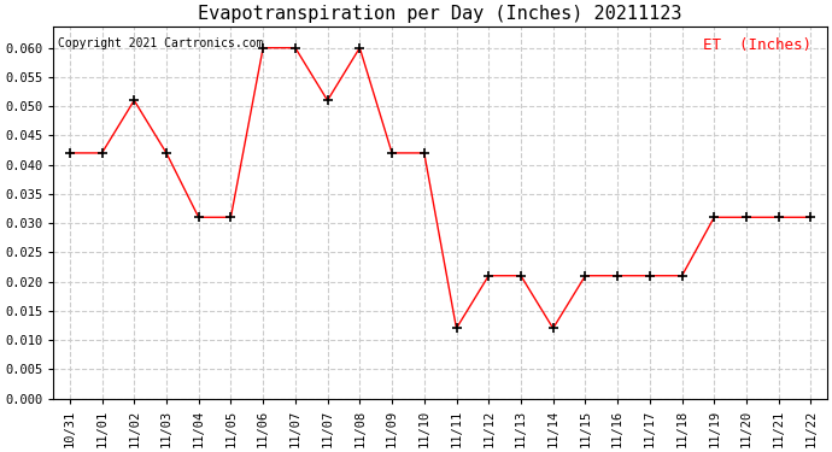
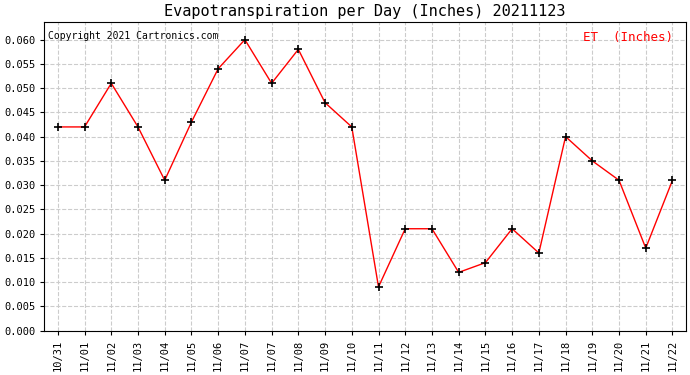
11/05: 0.031 -> 0.043
11/06: 0.060 -> 0.054
11/08: 0.060 -> 0.058
11/09: 0.042 -> 0.047
11/11: 0.012 -> 0.009
11/15: 0.021 -> 0.014
11/17: 0.021 -> 0.016
11/18: 0.021 -> 0.040
11/19: 0.031 -> 0.035
11/21: 0.031 -> 0.017
